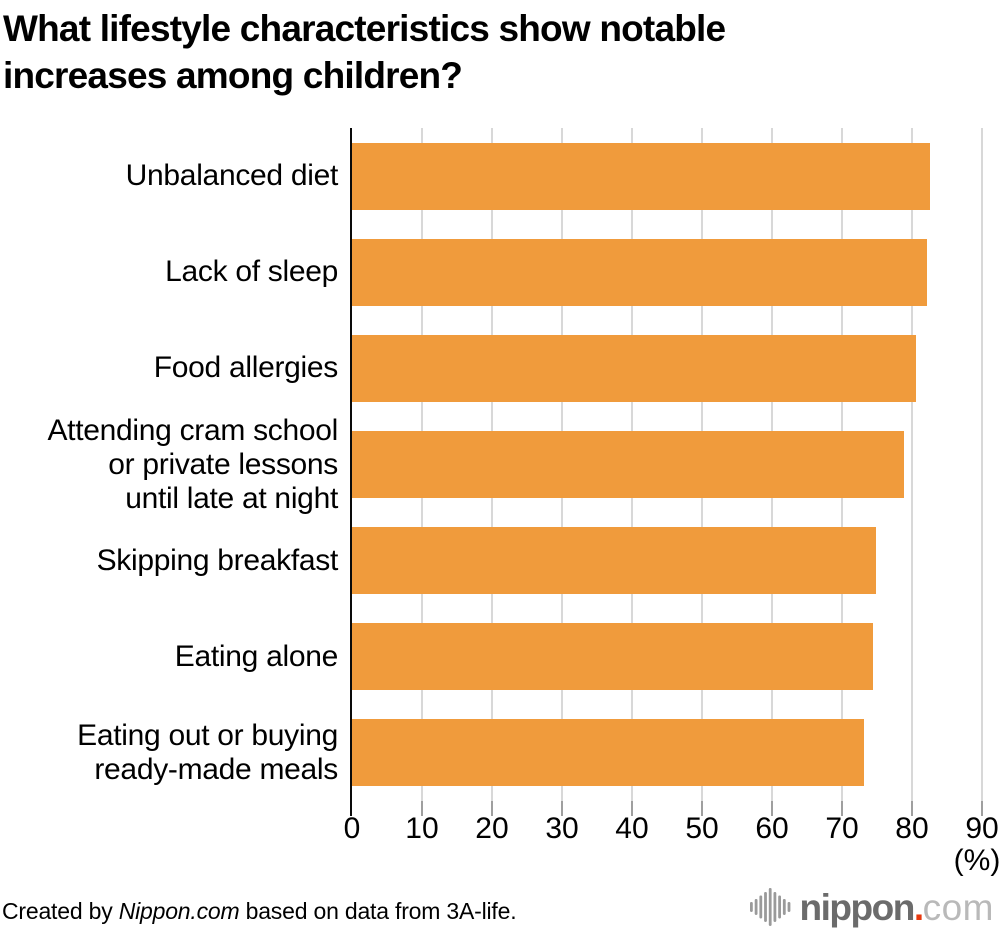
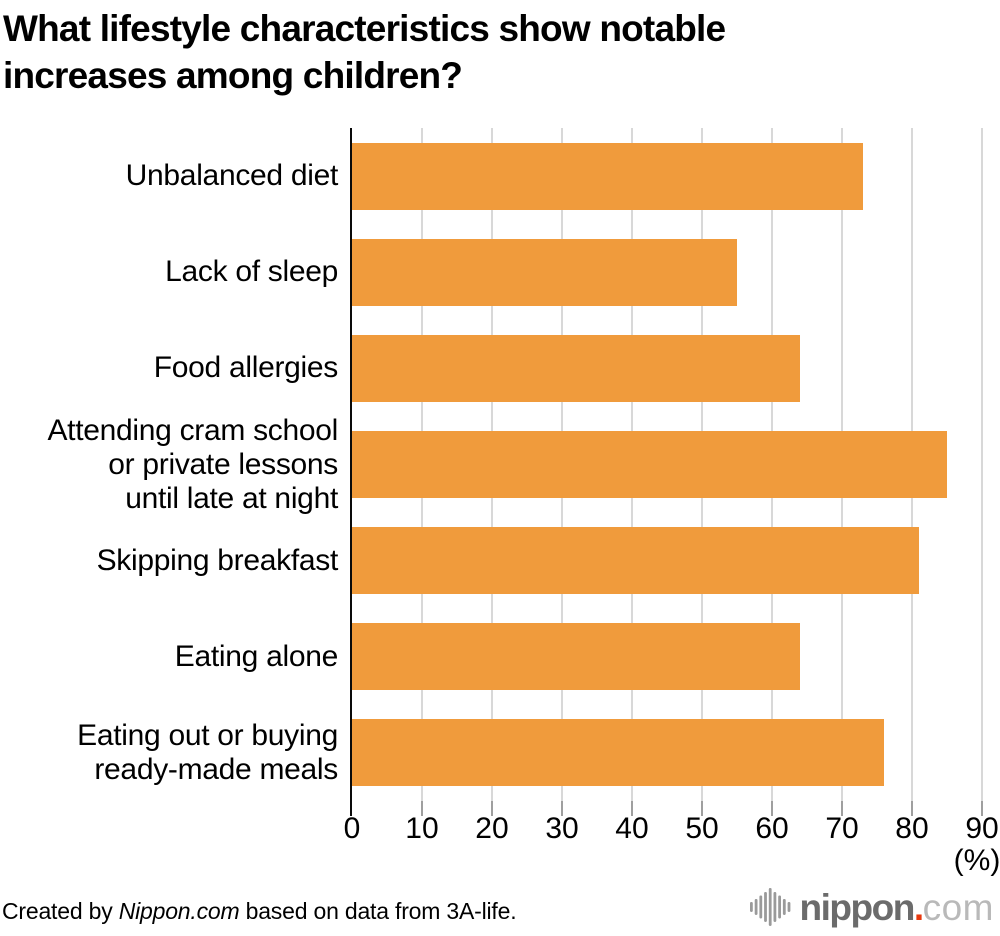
Unbalanced diet: 82 -> 73
Lack of sleep: 82 -> 55
Food allergies: 81 -> 64
Attending cram school or private lessons until late at night: 79 -> 85
Skipping breakfast: 75 -> 81
Eating alone: 74 -> 64
Eating out or buying ready-made meals: 73 -> 76
